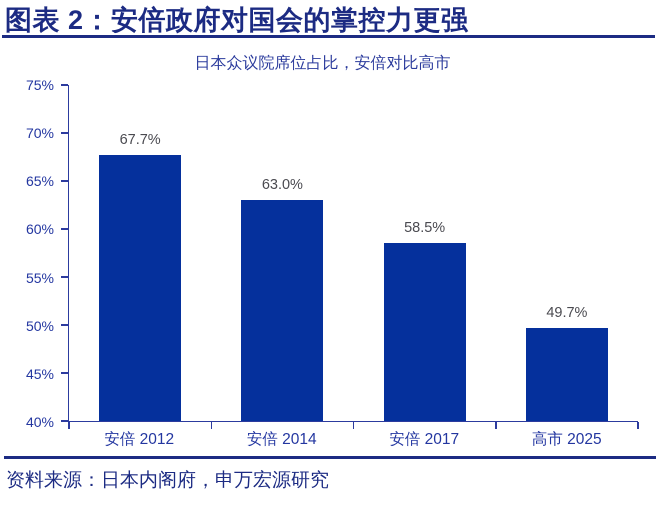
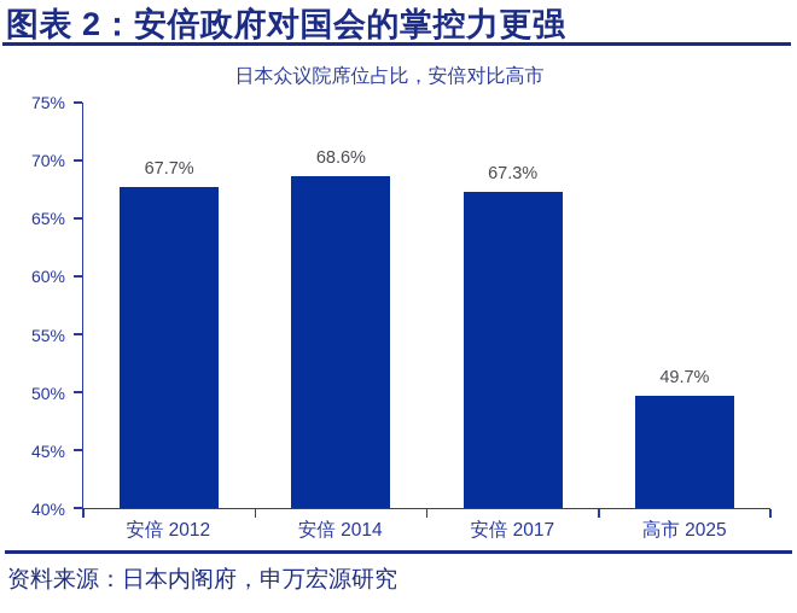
安倍 2014: 63.0% -> 68.6%
安倍 2017: 58.5% -> 67.3%
